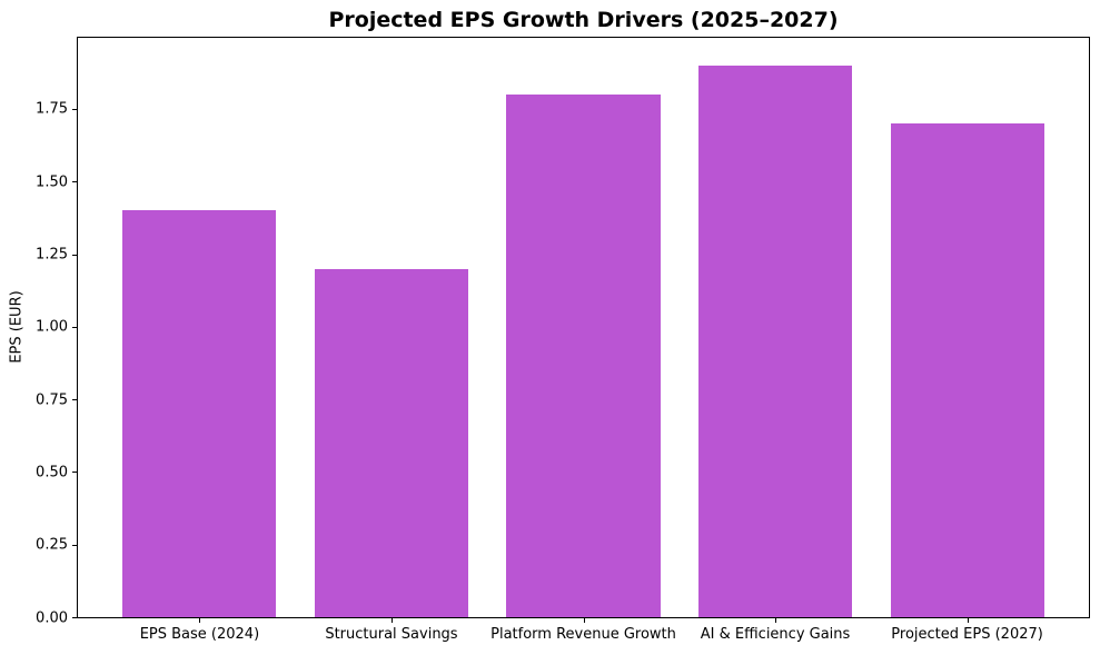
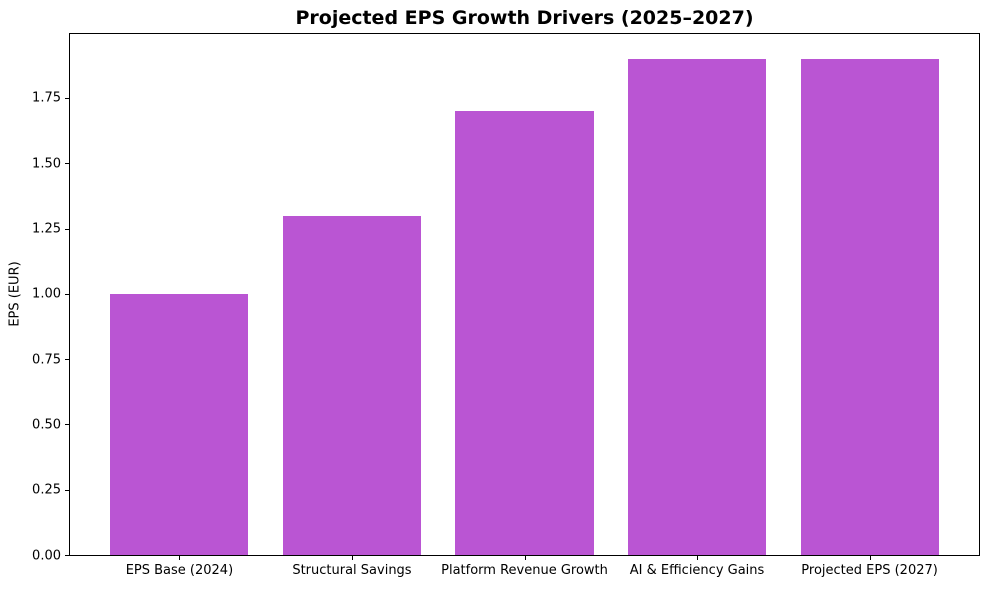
EPS Base (2024): 1.4 -> 1.0
Structural Savings: 1.2 -> 1.3
Platform Revenue Growth: 1.8 -> 1.7
Projected EPS (2027): 1.7 -> 1.9
